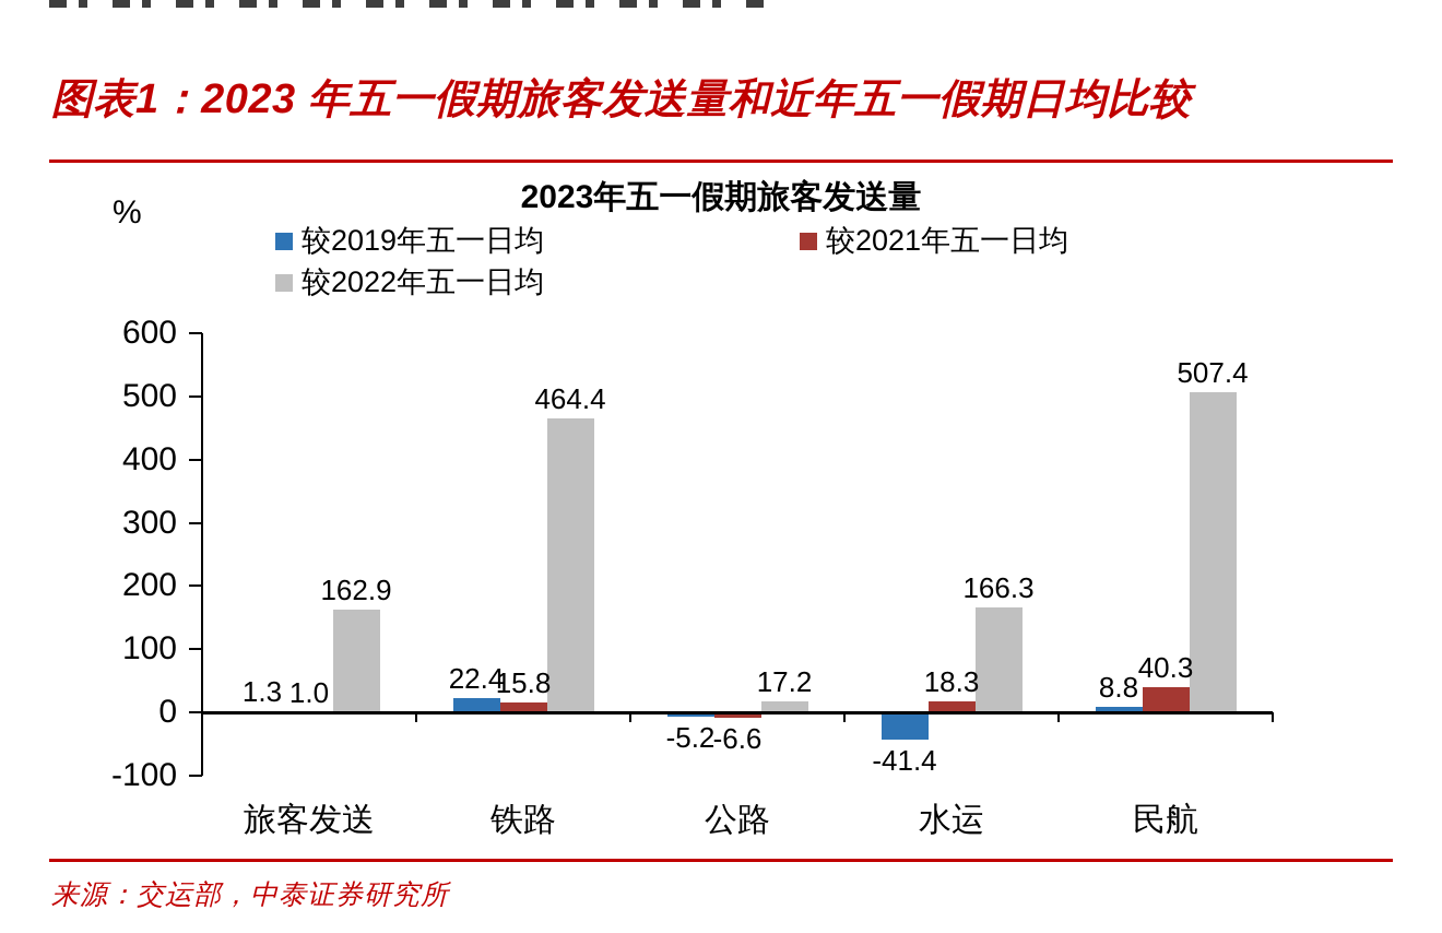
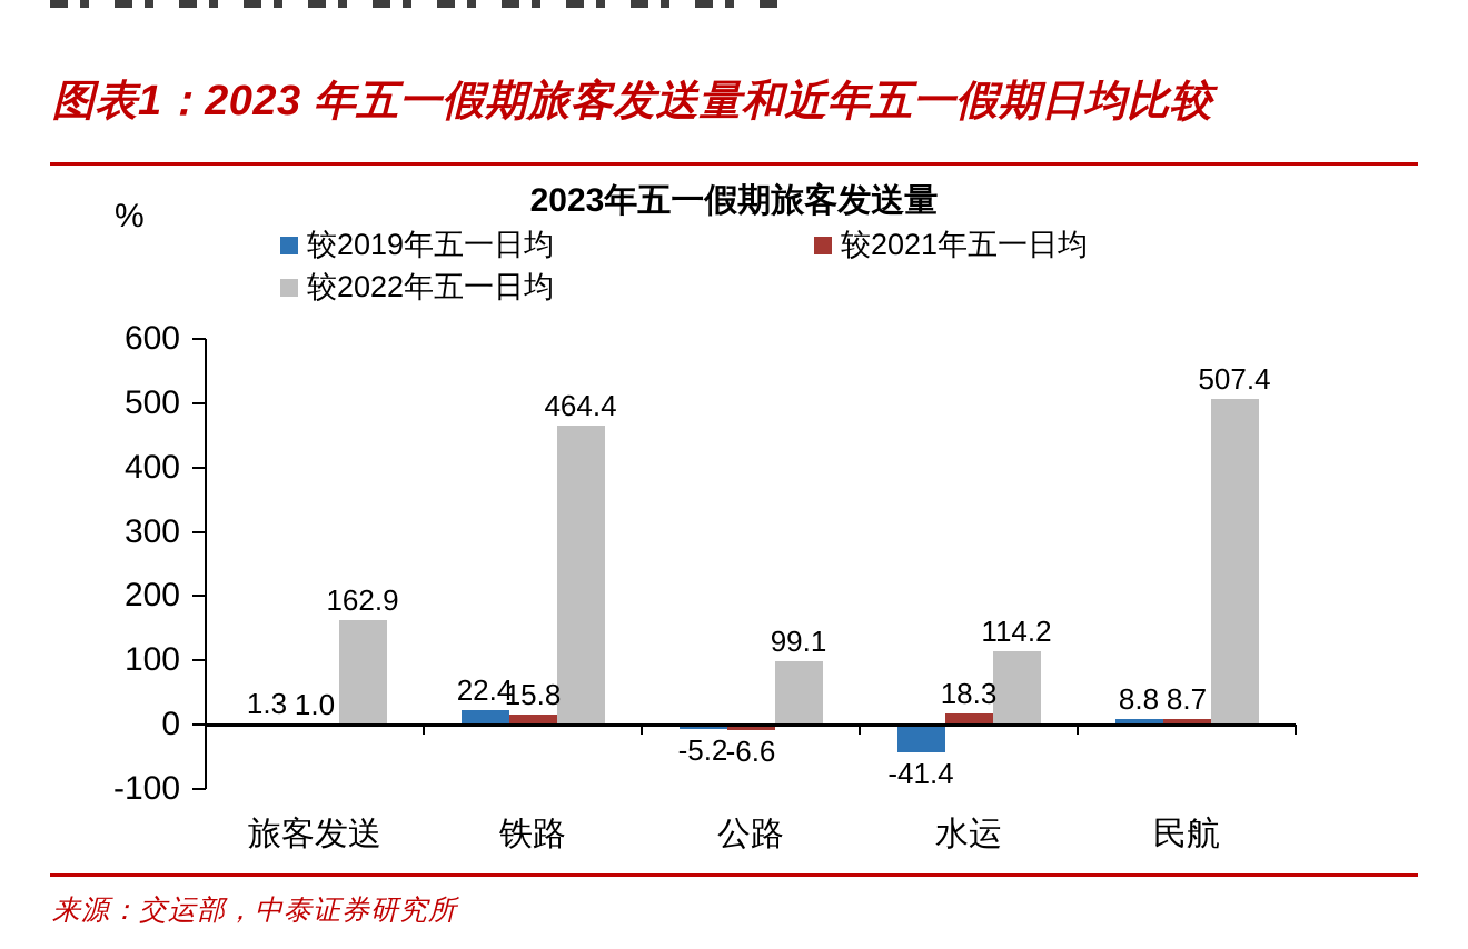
较2022年五一日均/公路: 17.2 -> 99.1
较2022年五一日均/水运: 166.3 -> 114.2
较2021年五一日均/民航: 40.3 -> 8.7
